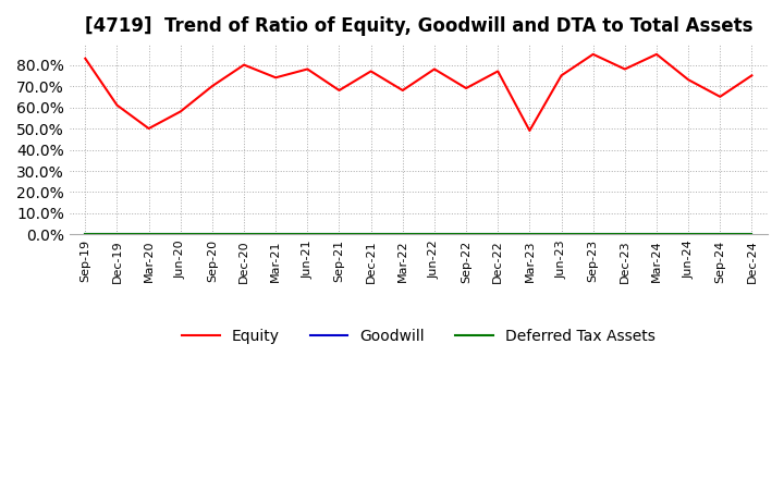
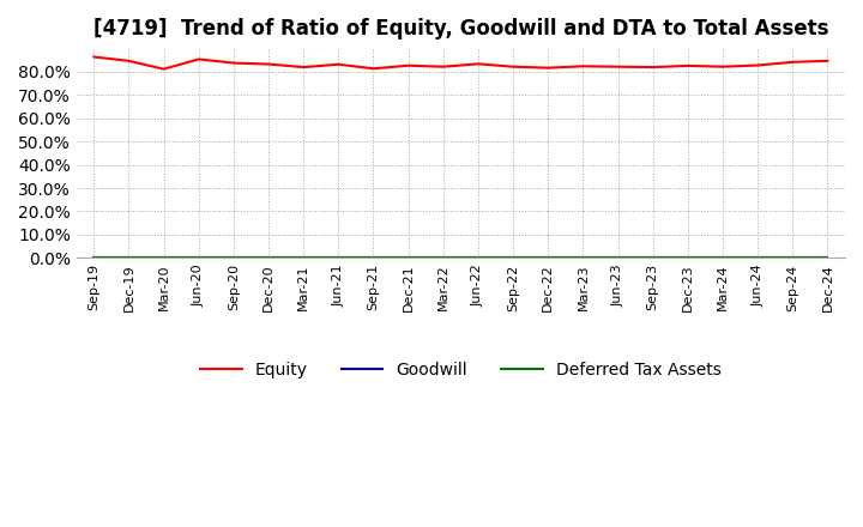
Equity/Sep-19: 83% -> 86%
Equity/Dec-19: 61% -> 84%
Equity/Mar-20: 50% -> 81%
Equity/Jun-20: 58% -> 85%
Equity/Sep-20: 70% -> 84%
Equity/Dec-20: 80% -> 83%
Equity/Mar-21: 74% -> 82%
Equity/Jun-21: 78% -> 83%
Equity/Sep-21: 68% -> 81%
Equity/Dec-21: 77% -> 82%
Equity/Mar-22: 68% -> 82%
Equity/Jun-22: 78% -> 83%
Equity/Sep-22: 69% -> 82%
Equity/Dec-22: 77% -> 81%
Equity/Mar-23: 49% -> 82%
Equity/Jun-23: 75% -> 82%
Equity/Sep-23: 85% -> 82%
Equity/Dec-23: 78% -> 82%
Equity/Mar-24: 85% -> 82%
Equity/Jun-24: 73% -> 83%
Equity/Sep-24: 65% -> 84%
Equity/Dec-24: 75% -> 84%
